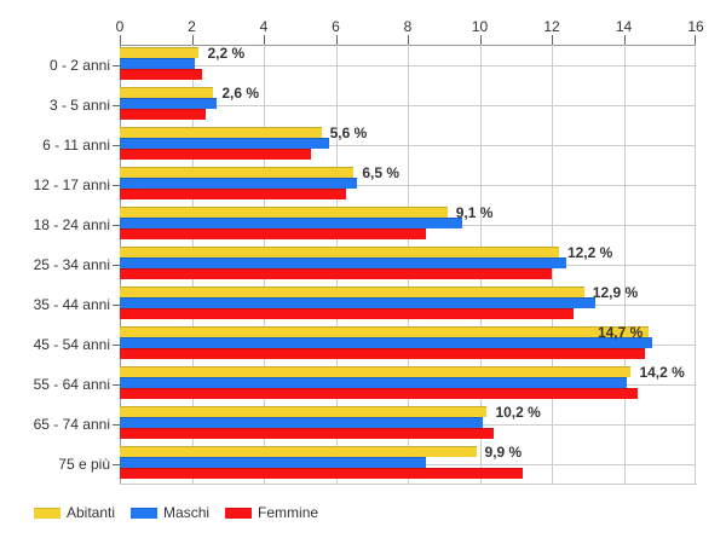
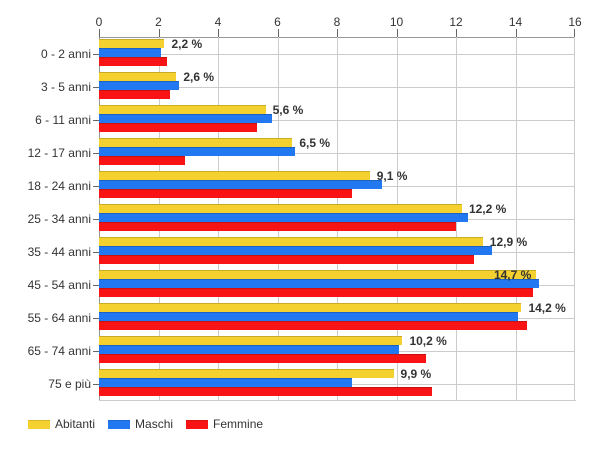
Femmine/12 - 17 anni: 6.3 -> 2.9
Femmine/65 - 74 anni: 10.4 -> 11.0
